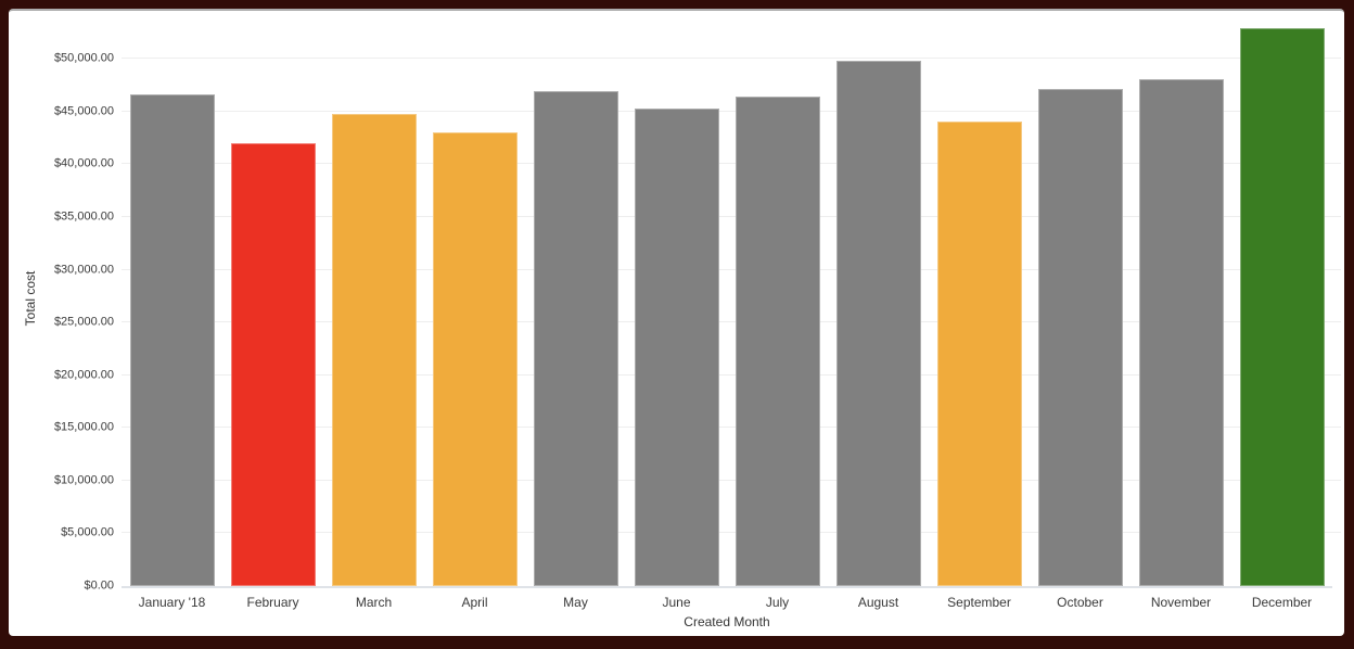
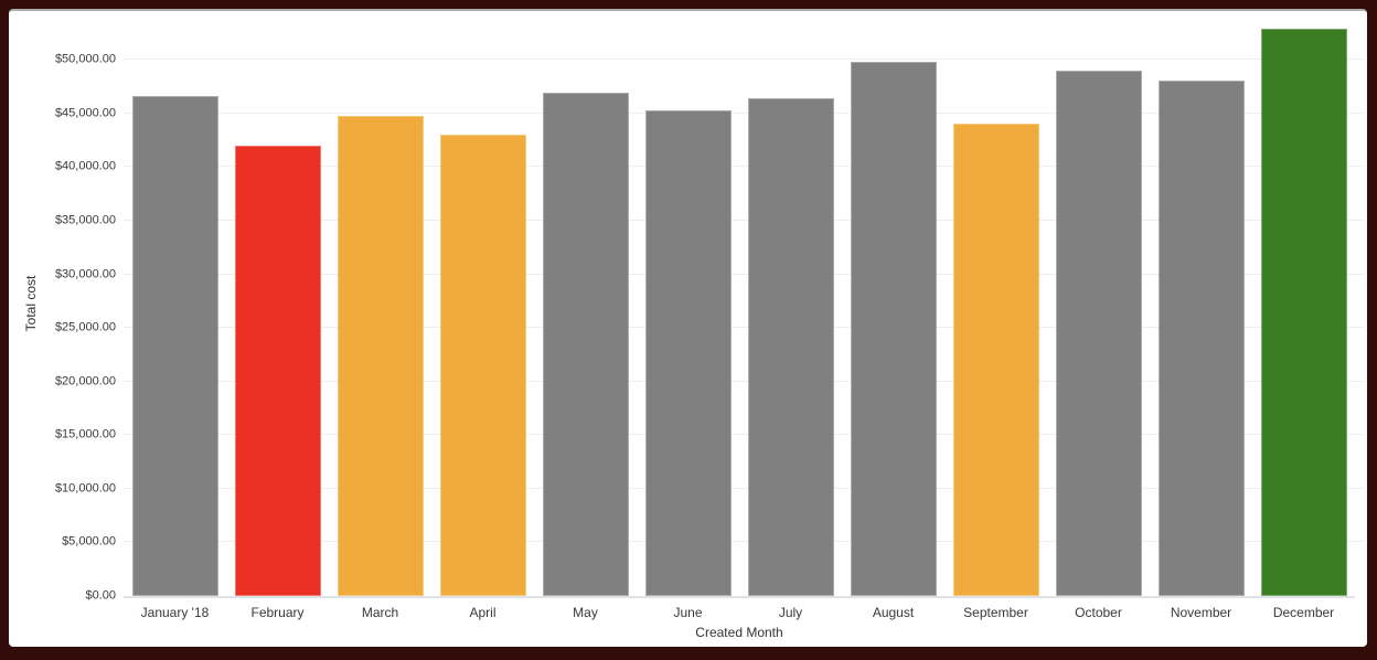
October: $47000 -> $49000
